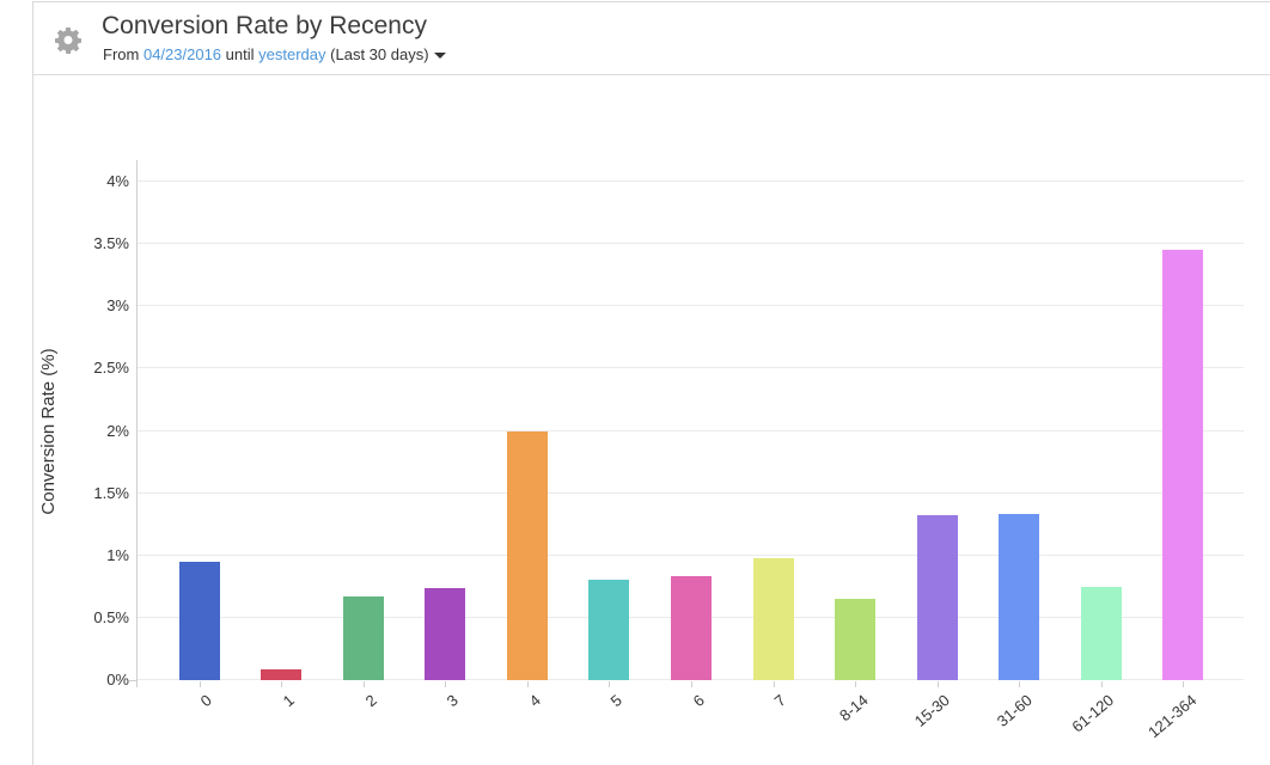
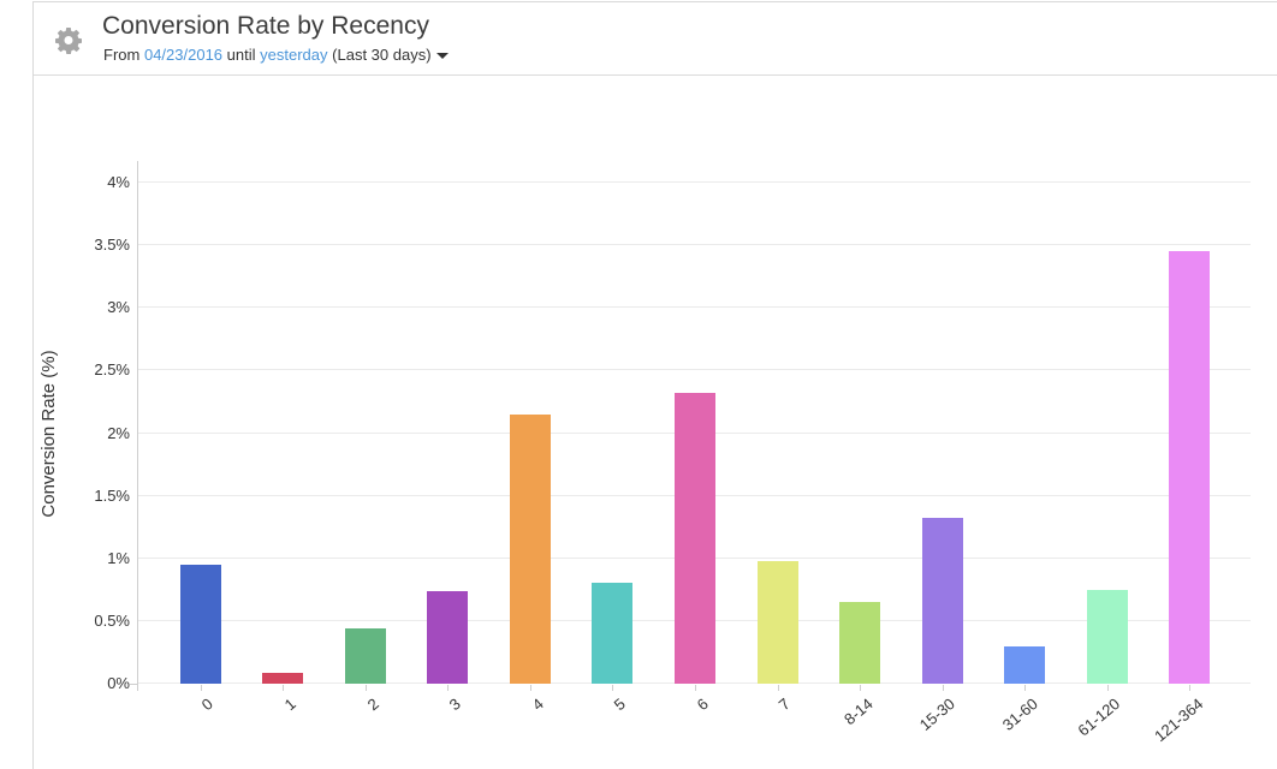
2: 0.67% -> 0.44%
4: 2.00% -> 2.15%
6: 0.83% -> 2.32%
31-60: 1.33% -> 0.30%
